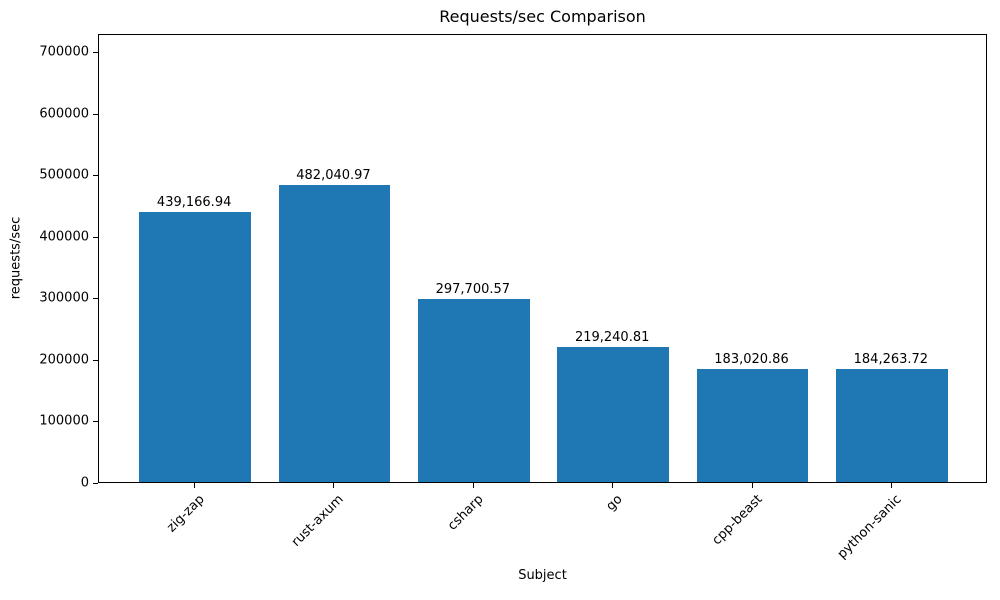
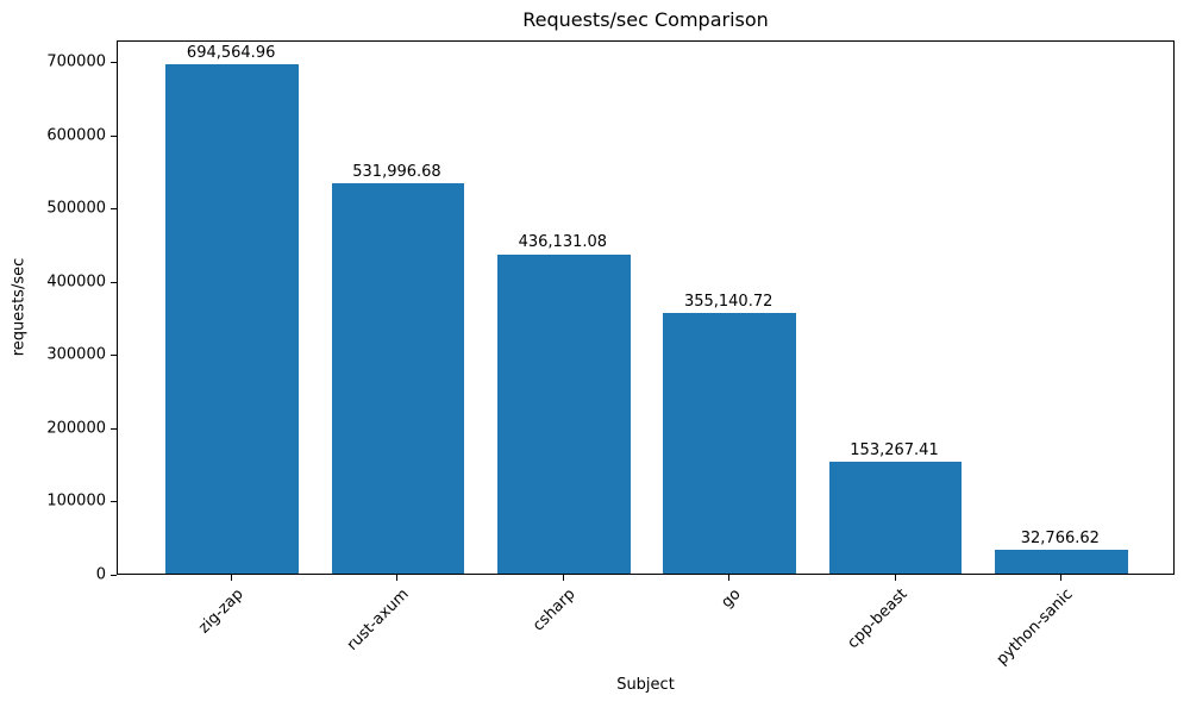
zig-zap: 439,166.94 -> 694,564.96
rust-axum: 482,040.97 -> 531,996.68
csharp: 297,700.57 -> 436,131.08
go: 219,240.81 -> 355,140.72
cpp-beast: 183,020.86 -> 153,267.41
python-sanic: 184,263.72 -> 32,766.62
